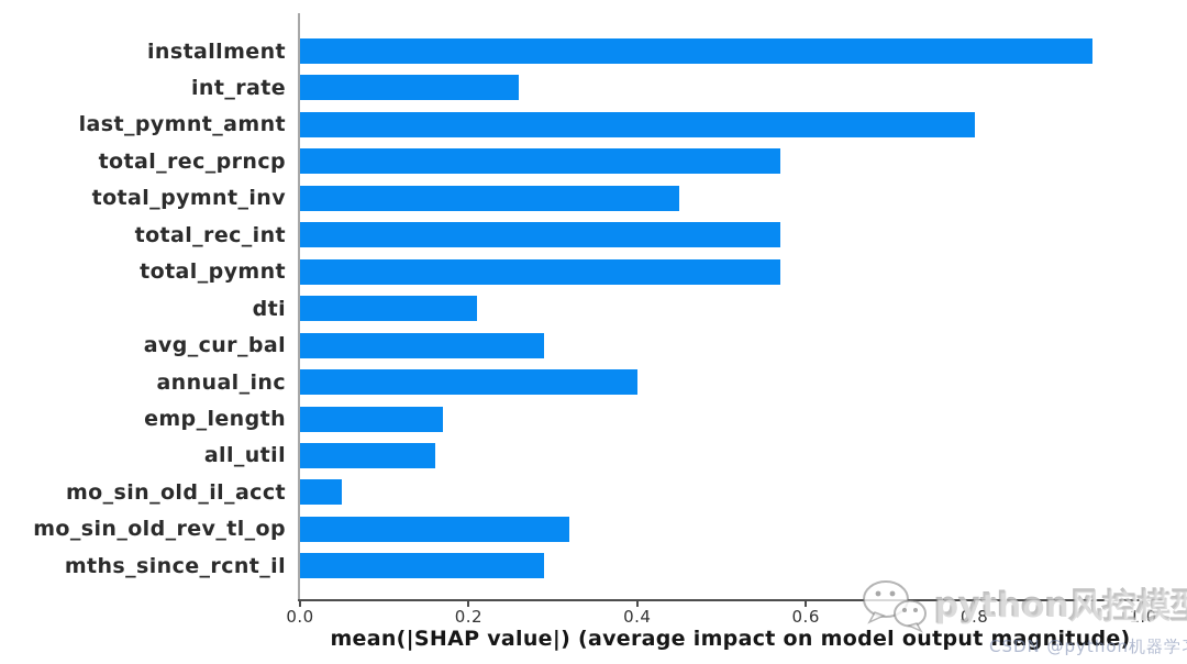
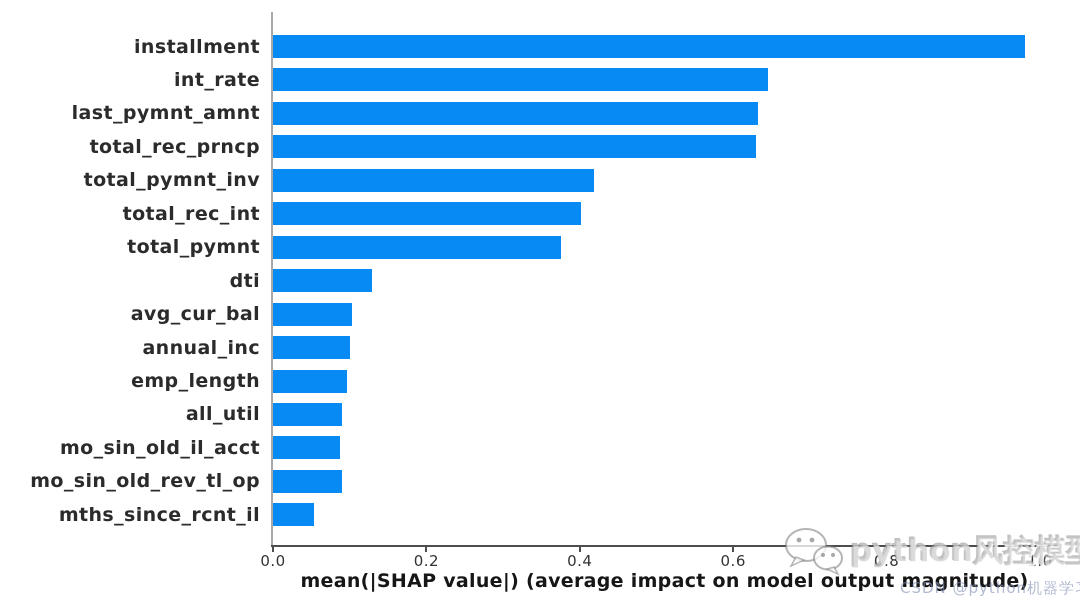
installment: 0.94 -> 0.98
int_rate: 0.26 -> 0.65
last_pymnt_amnt: 0.80 -> 0.63
total_rec_prncp: 0.57 -> 0.63
total_pymnt_inv: 0.45 -> 0.42
total_rec_int: 0.57 -> 0.40
total_pymnt: 0.57 -> 0.38
dti: 0.21 -> 0.13
avg_cur_bal: 0.29 -> 0.10
annual_inc: 0.40 -> 0.10
emp_length: 0.17 -> 0.10
all_util: 0.16 -> 0.09
mo_sin_old_il_acct: 0.05 -> 0.09
mo_sin_old_rev_tl_op: 0.32 -> 0.09
mths_since_rcnt_il: 0.29 -> 0.05
